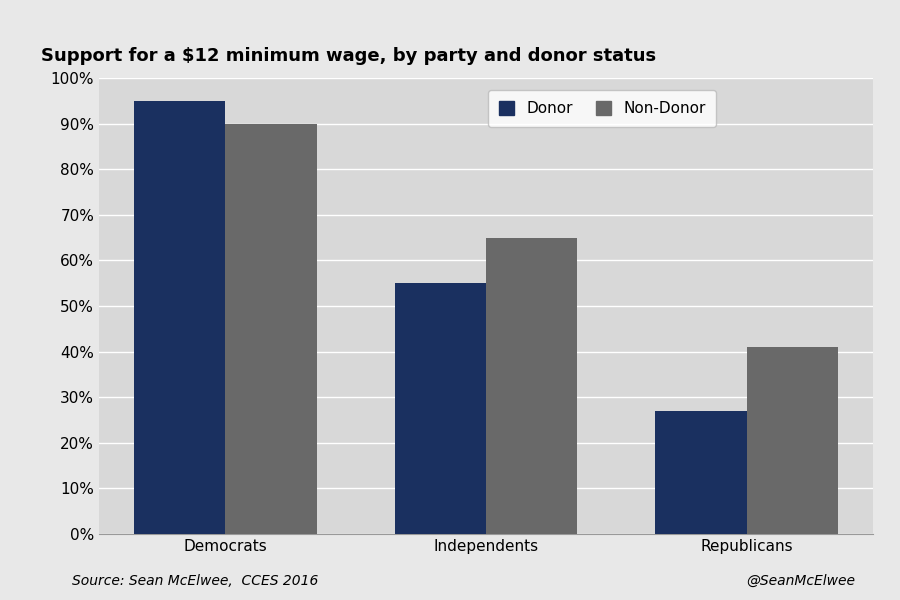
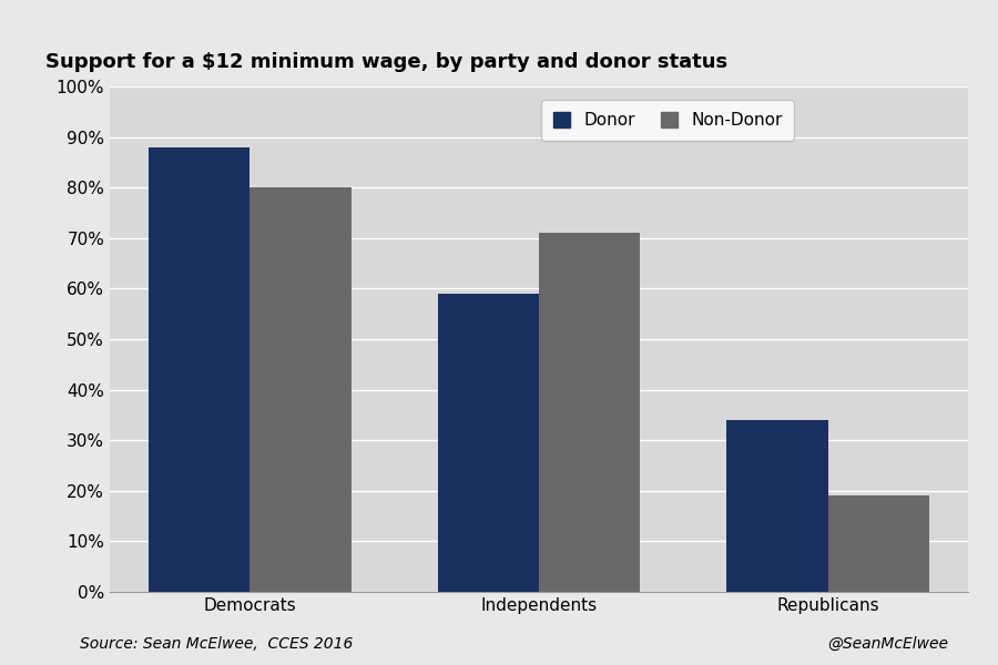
Donor/Democrats: 95% -> 88%
Non-Donor/Democrats: 90% -> 80%
Donor/Independents: 55% -> 59%
Non-Donor/Independents: 65% -> 71%
Donor/Republicans: 27% -> 34%
Non-Donor/Republicans: 41% -> 19%
